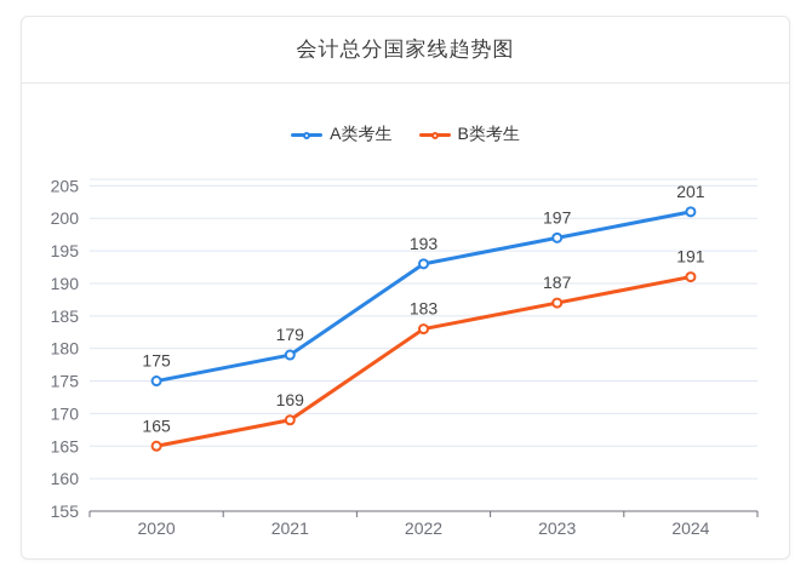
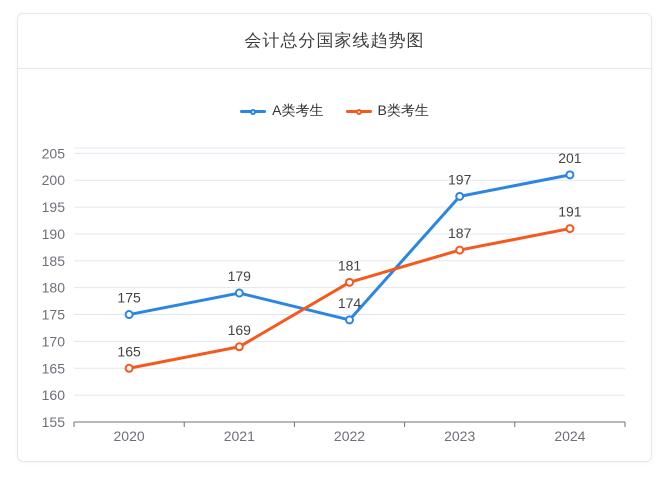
A类考生/2022: 193 -> 174
B类考生/2022: 183 -> 181
